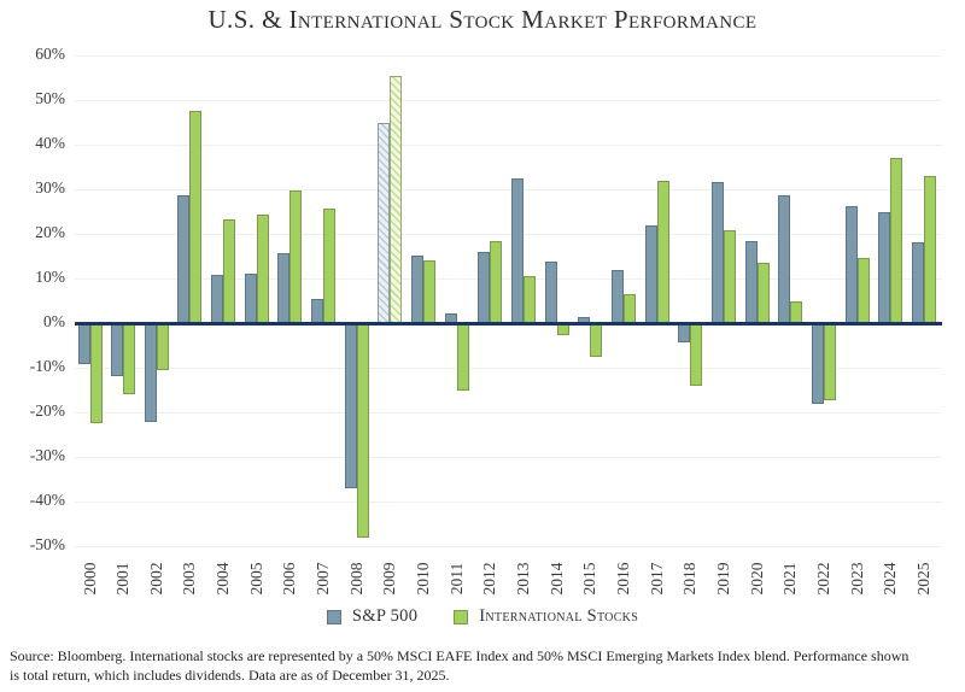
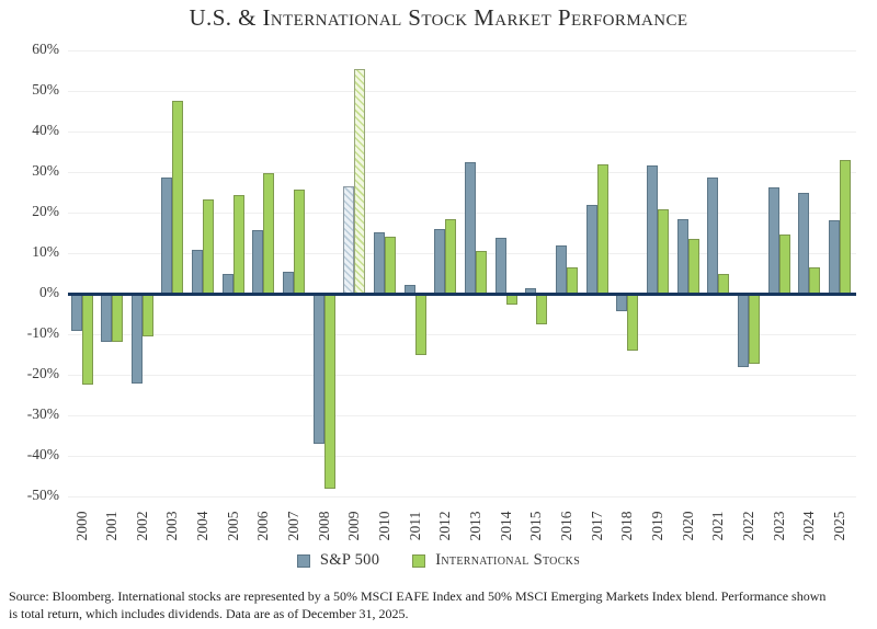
International Stocks/2001: -16% -> -12%
S&P 500/2005: 11% -> 5%
S&P 500/2009: 45% -> 26%
International Stocks/2024: 37% -> 6%
